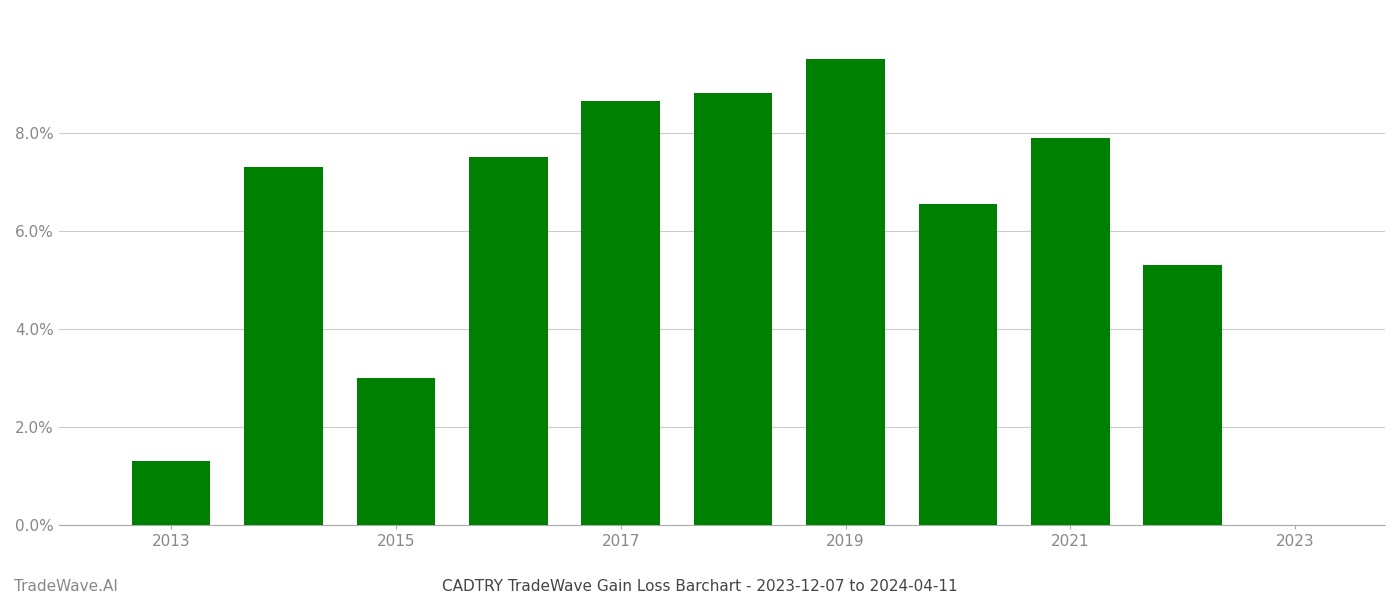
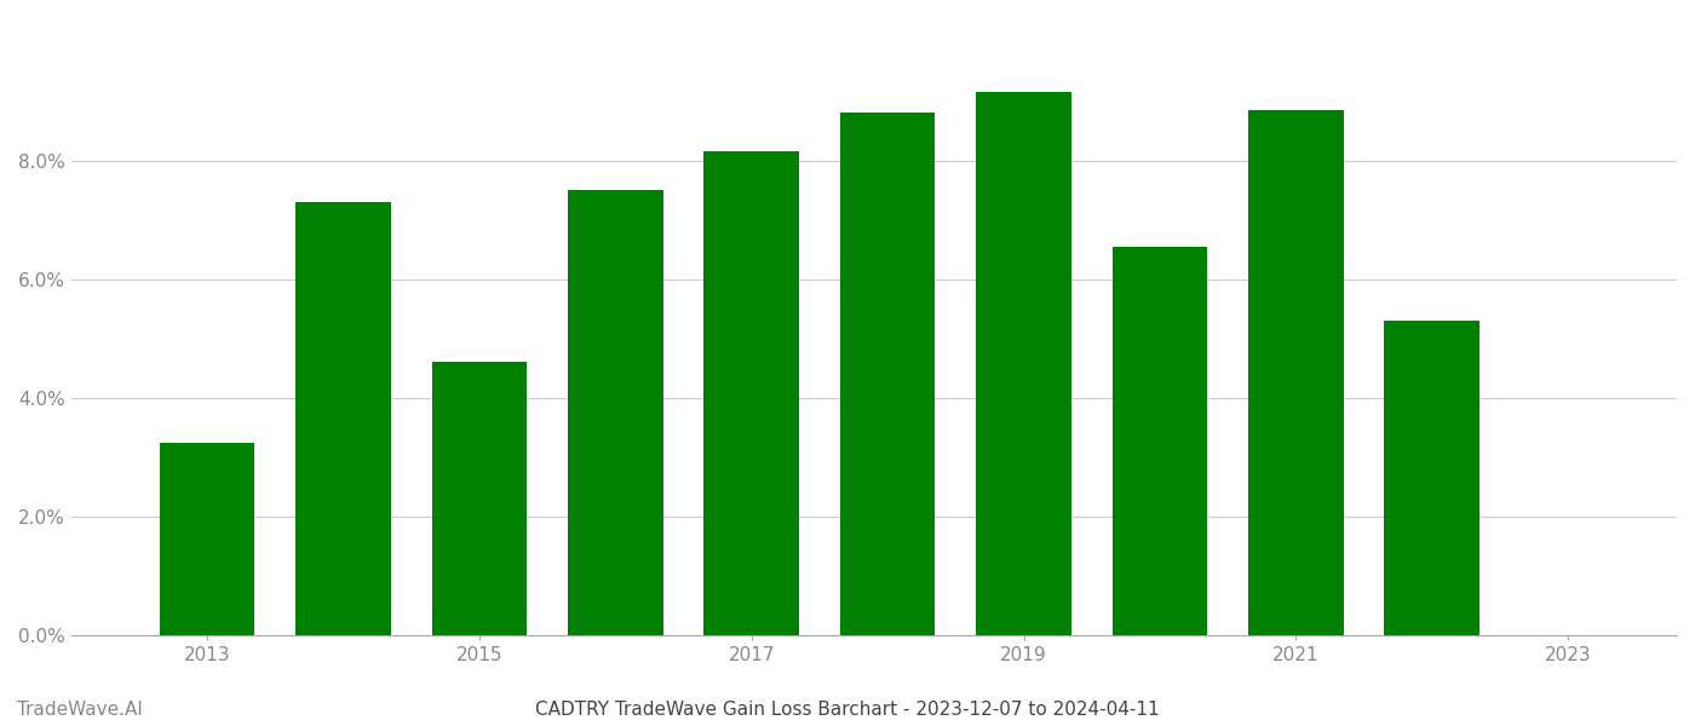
2013: 1.30% -> 3.25%
2015: 3.00% -> 4.60%
2017: 8.65% -> 8.15%
2019: 9.50% -> 9.15%
2021: 7.90% -> 8.85%
